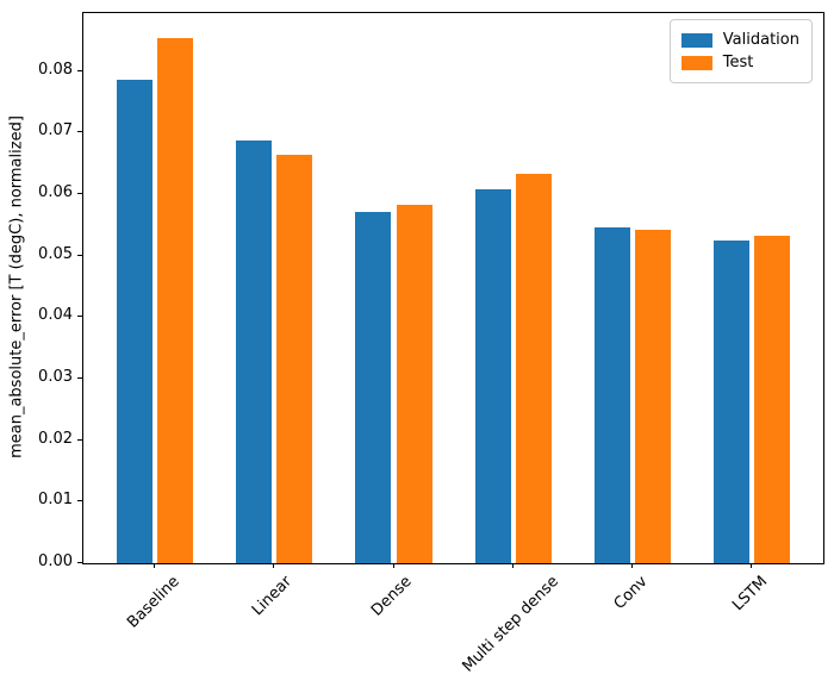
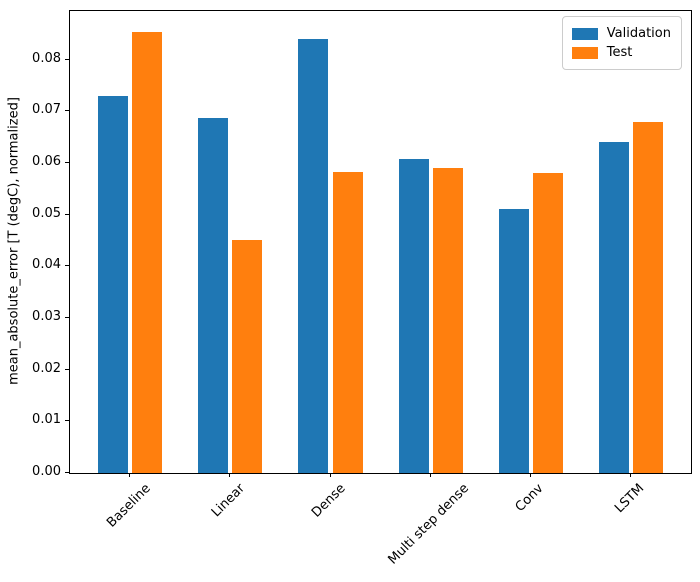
Validation/Baseline: 0.079 -> 0.073
Test/Linear: 0.066 -> 0.045
Validation/Dense: 0.057 -> 0.084
Test/Multi step dense: 0.063 -> 0.059
Validation/Conv: 0.054 -> 0.051
Test/Conv: 0.054 -> 0.058
Validation/LSTM: 0.052 -> 0.064
Test/LSTM: 0.053 -> 0.068
